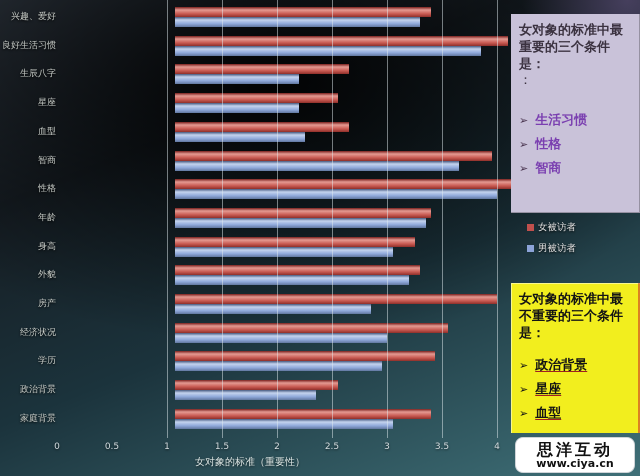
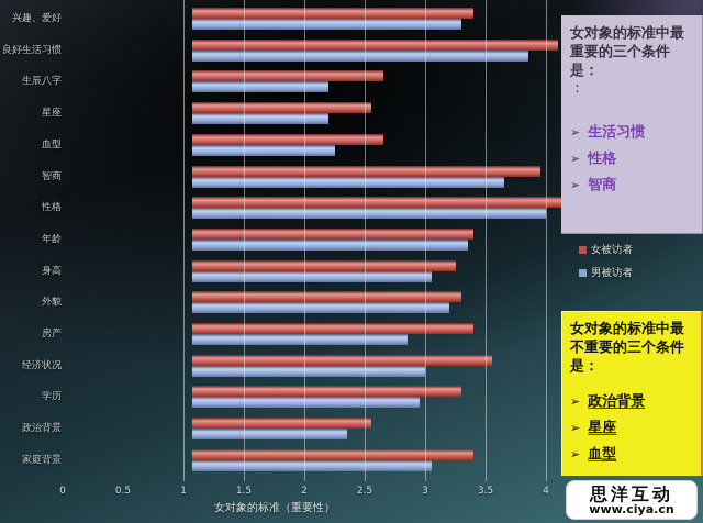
女被访者/房产: 4.00 -> 3.40
女被访者/学历: 3.44 -> 3.30
